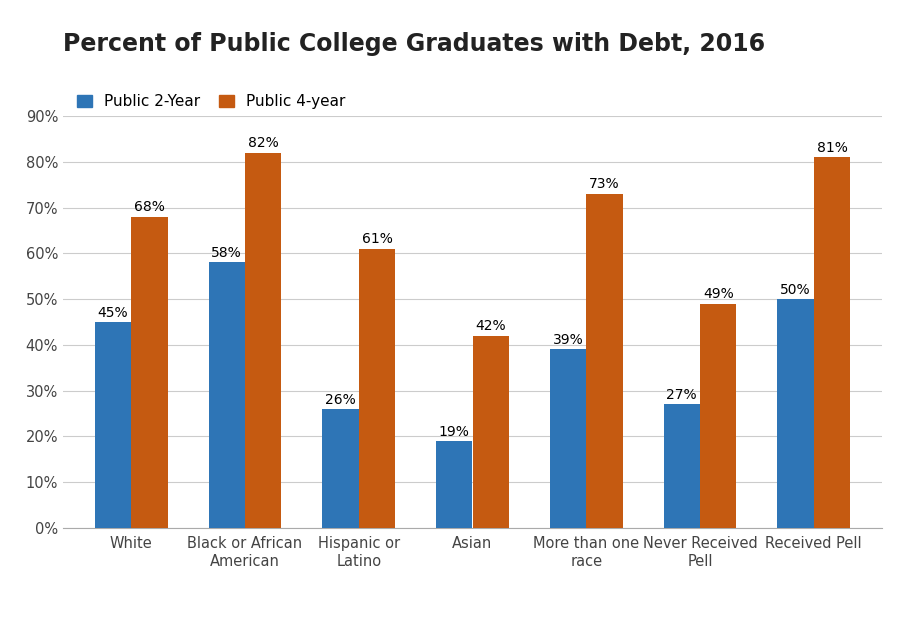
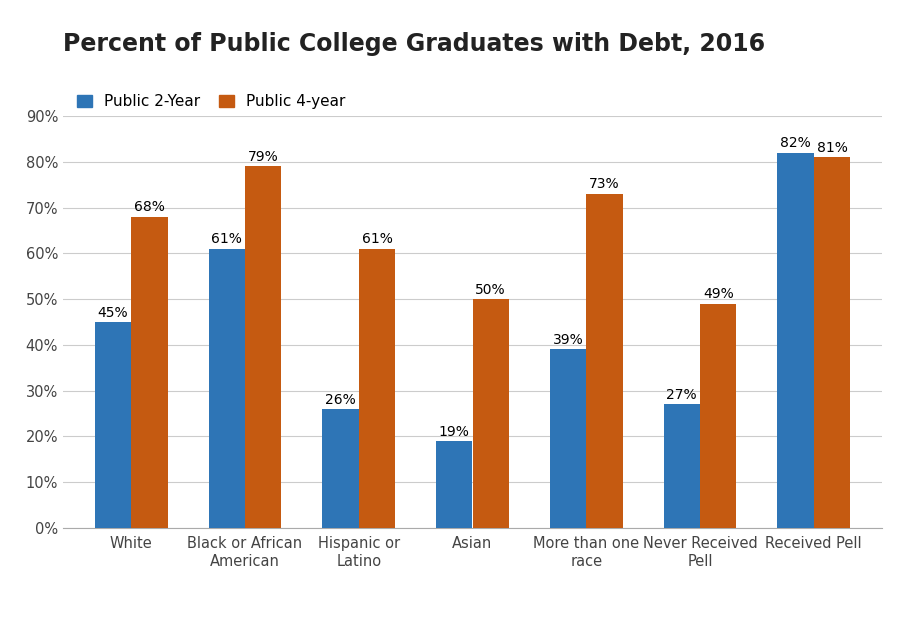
Public 2-Year/Black or African American: 58% -> 61%
Public 4-year/Black or African American: 82% -> 79%
Public 4-year/Asian: 42% -> 50%
Public 2-Year/Received Pell: 50% -> 82%
